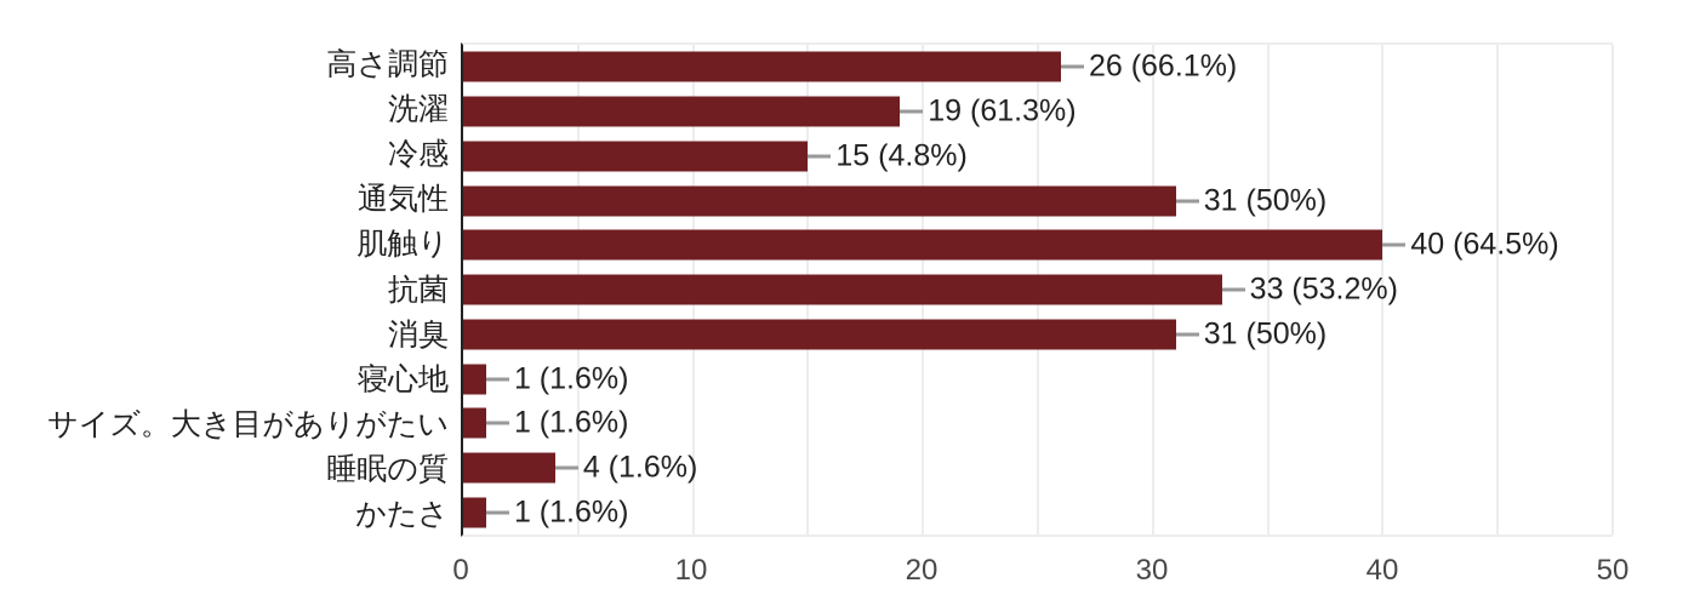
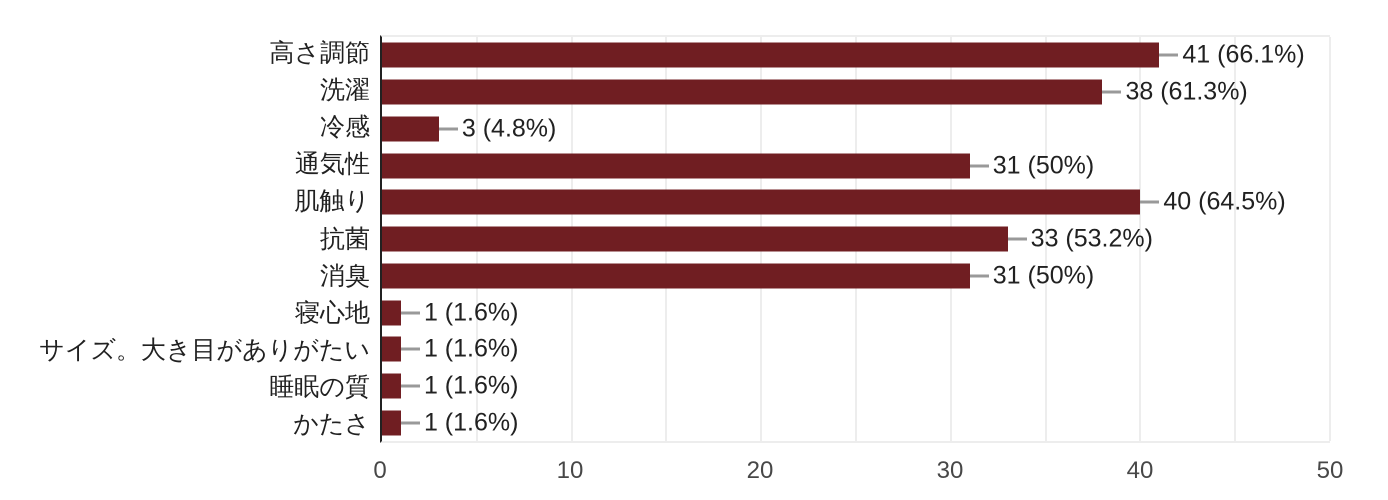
高さ調節: 26 -> 41
洗濯: 19 -> 38
冷感: 15 -> 3
睡眠の質: 4 -> 1
